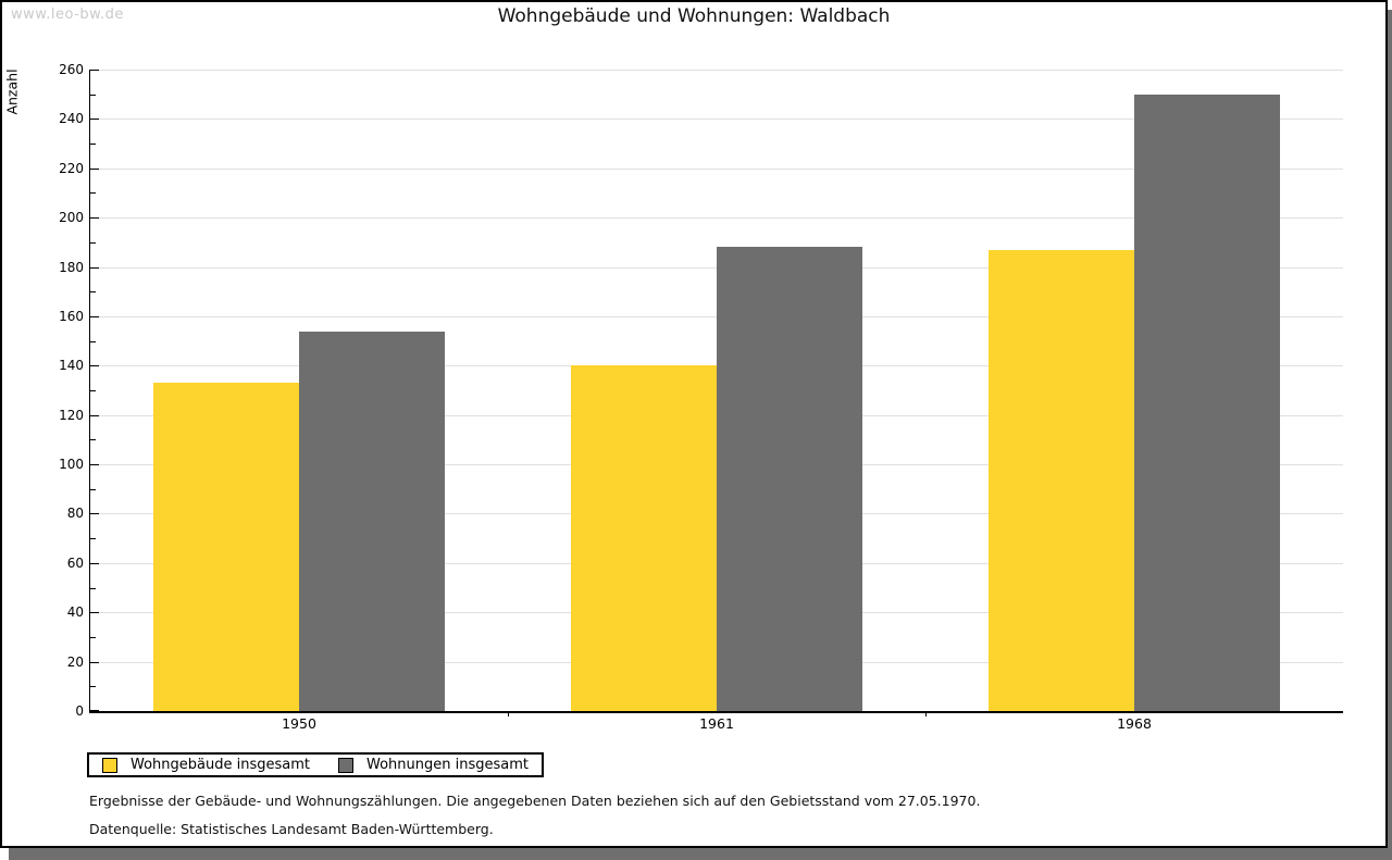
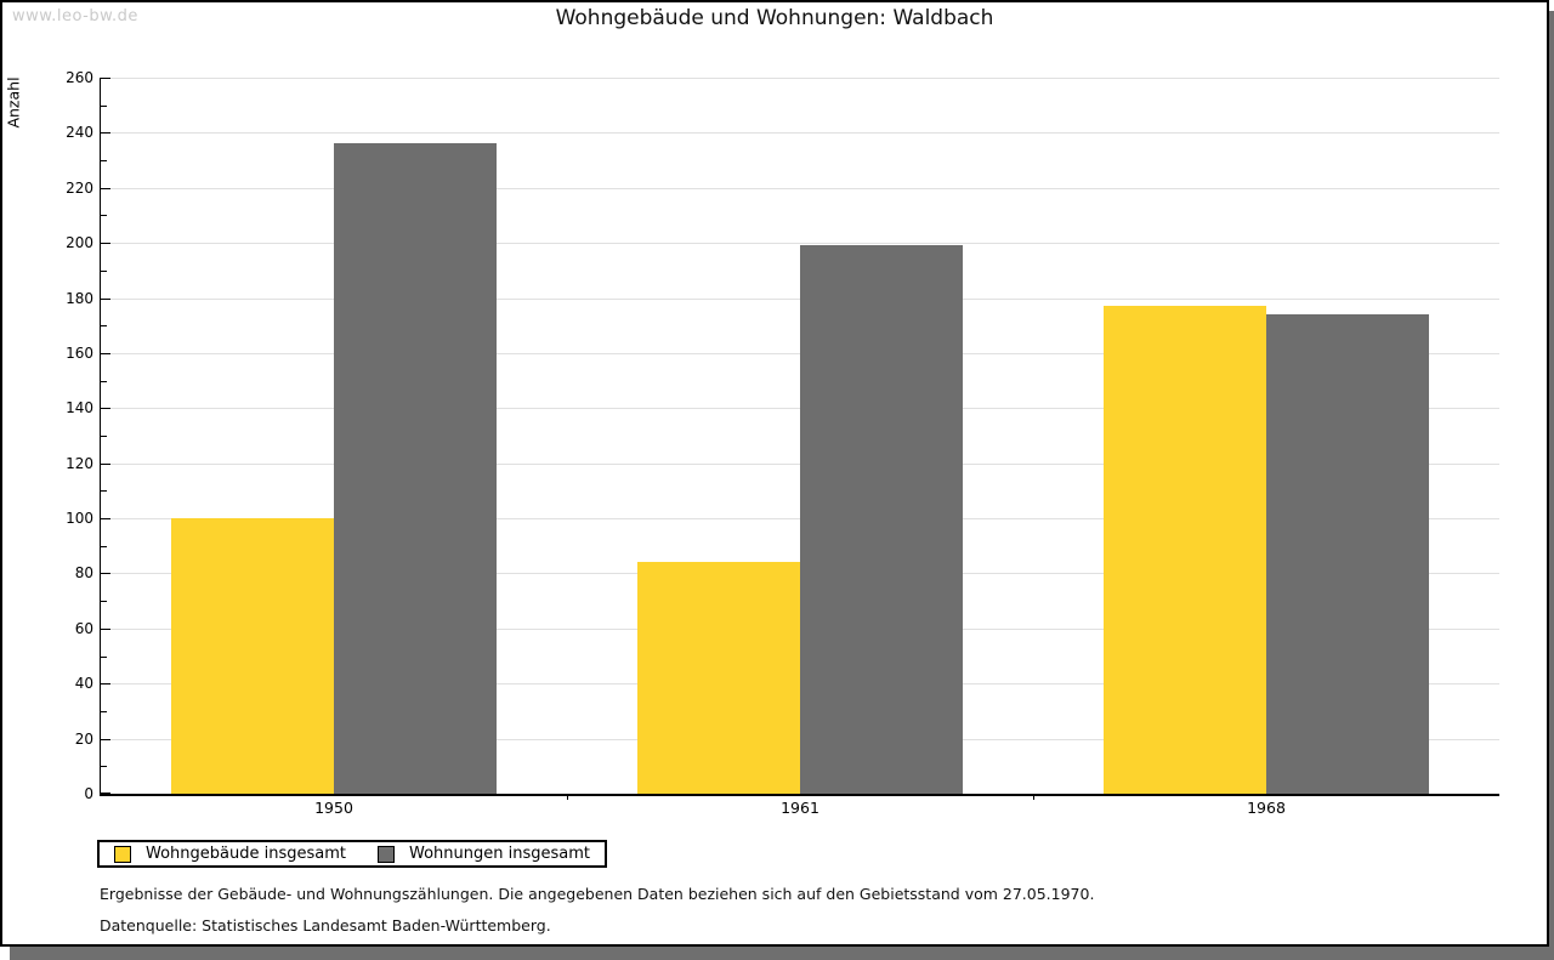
Wohngebäude insgesamt/1950: 133 -> 100
Wohnungen insgesamt/1950: 154 -> 236
Wohngebäude insgesamt/1961: 140 -> 84
Wohnungen insgesamt/1961: 188 -> 199
Wohngebäude insgesamt/1968: 187 -> 177
Wohnungen insgesamt/1968: 250 -> 174
